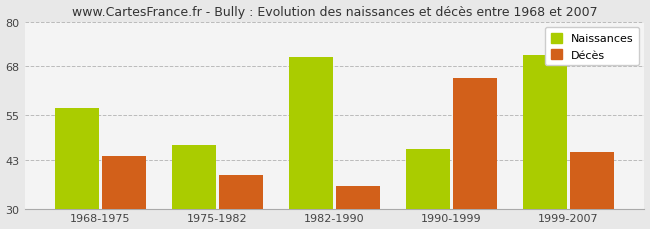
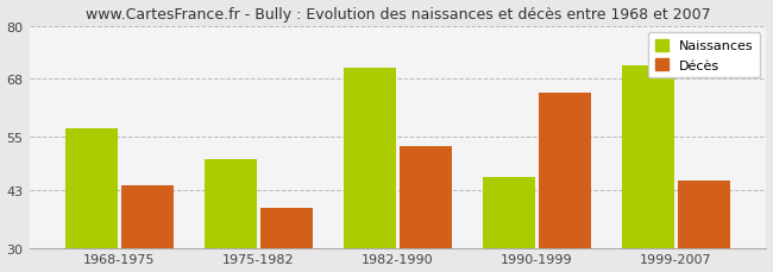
Naissances/1975-1982: 47.0 -> 50.0
Décès/1982-1990: 36 -> 53
